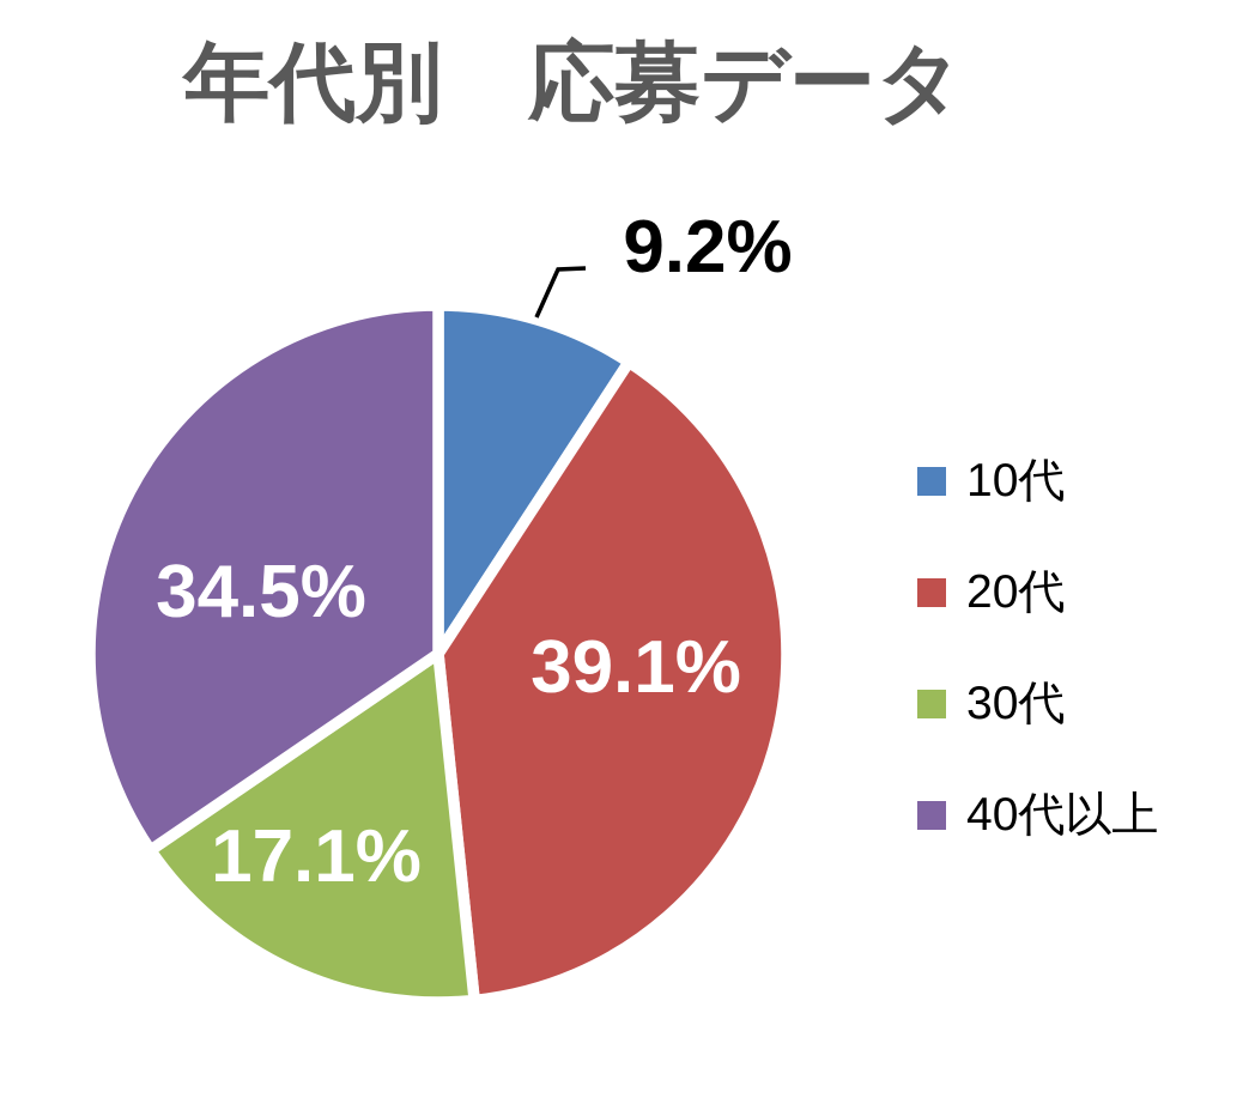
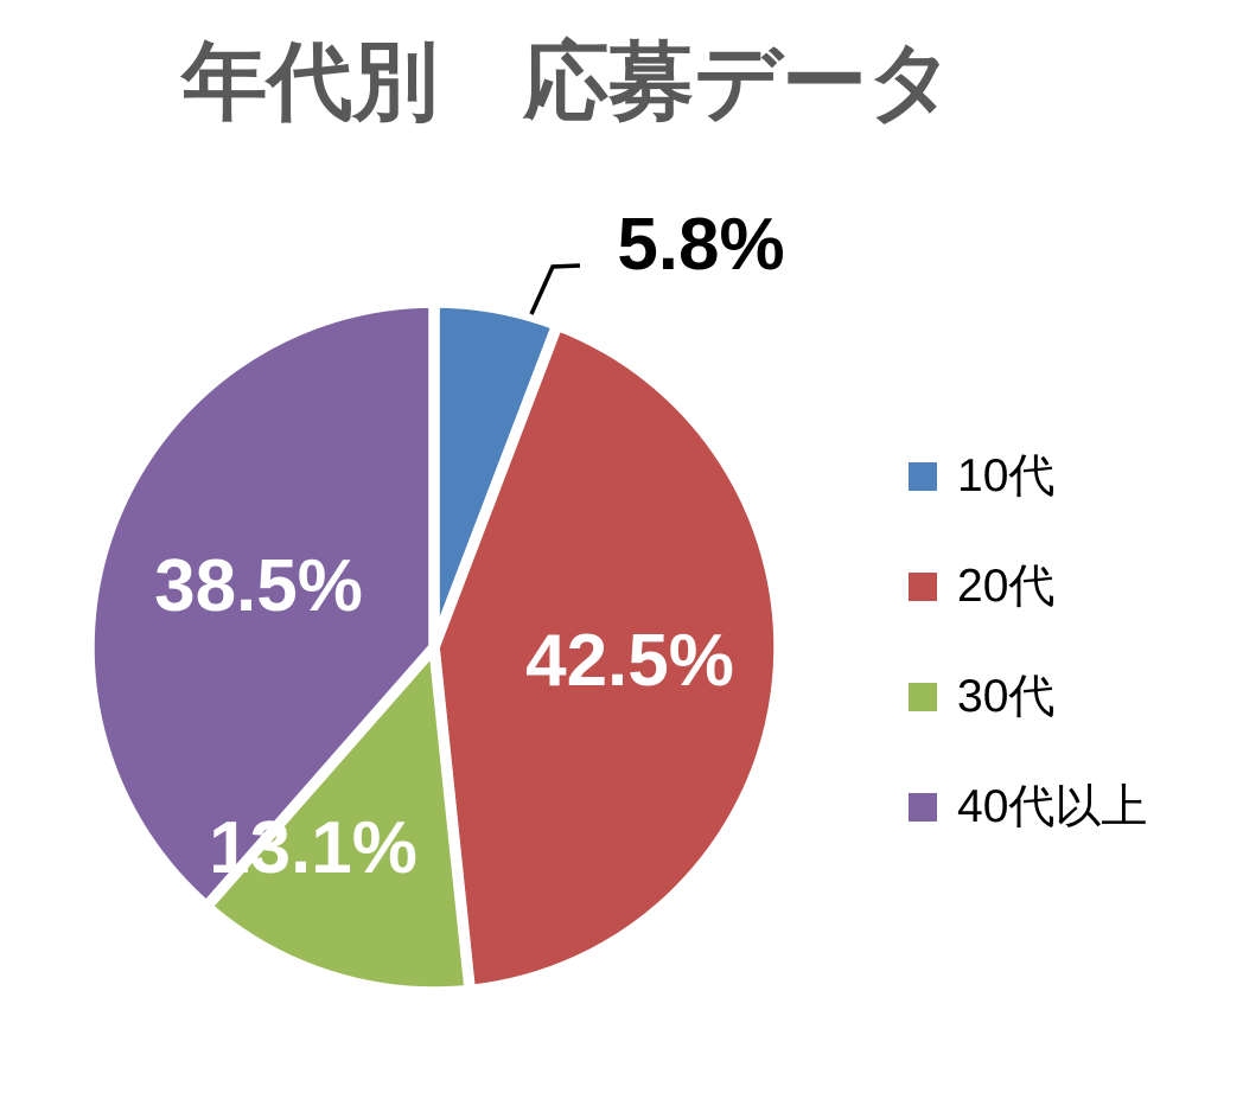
10代: 9.2% -> 5.8%
20代: 39.1% -> 42.5%
30代: 17.1% -> 13.1%
40代以上: 34.5% -> 38.5%
